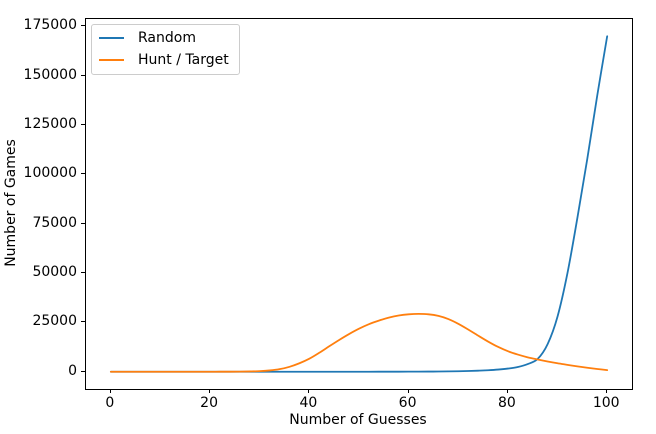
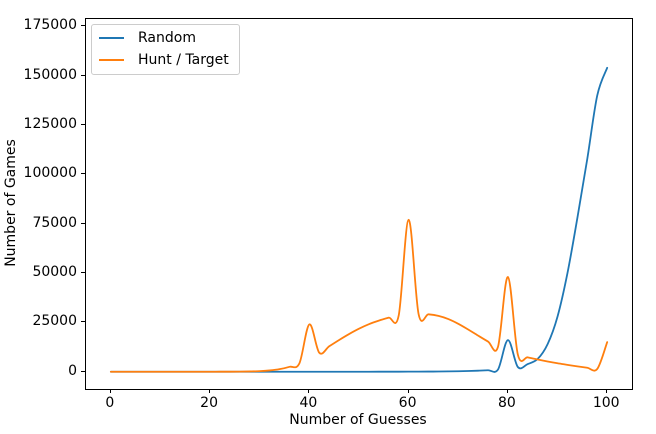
Hunt / Target/40: 7000 -> 24000
Hunt / Target/60: 29000 -> 77000
Random/80: 2000 -> 16000
Hunt / Target/80: 10000 -> 48000
Random/100: 170000 -> 154000
Hunt / Target/100: 1000 -> 15000
